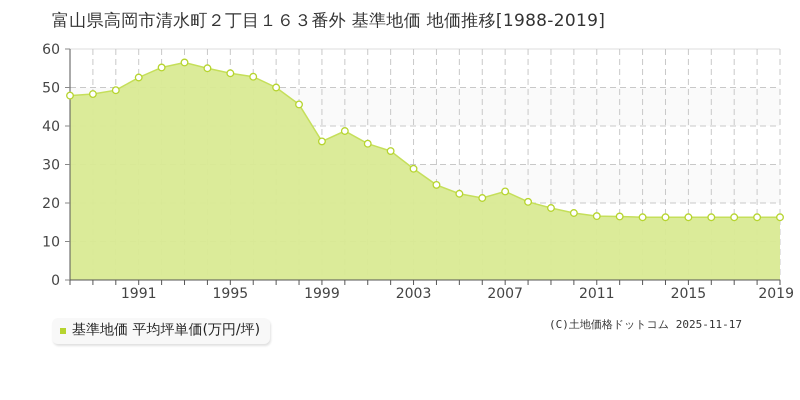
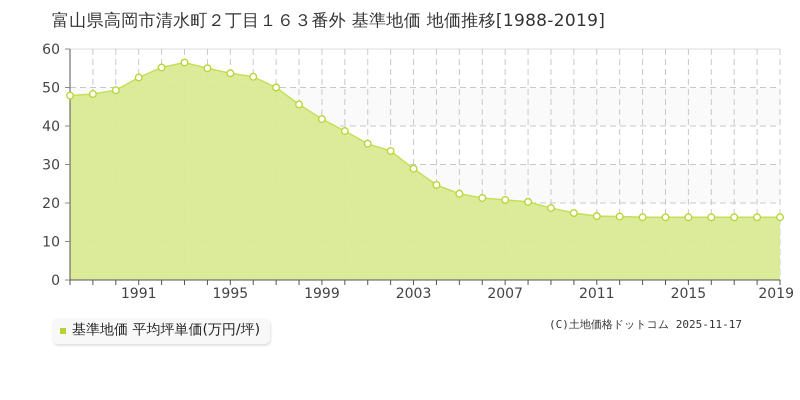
1999: 36 -> 42
2007: 23 -> 21
